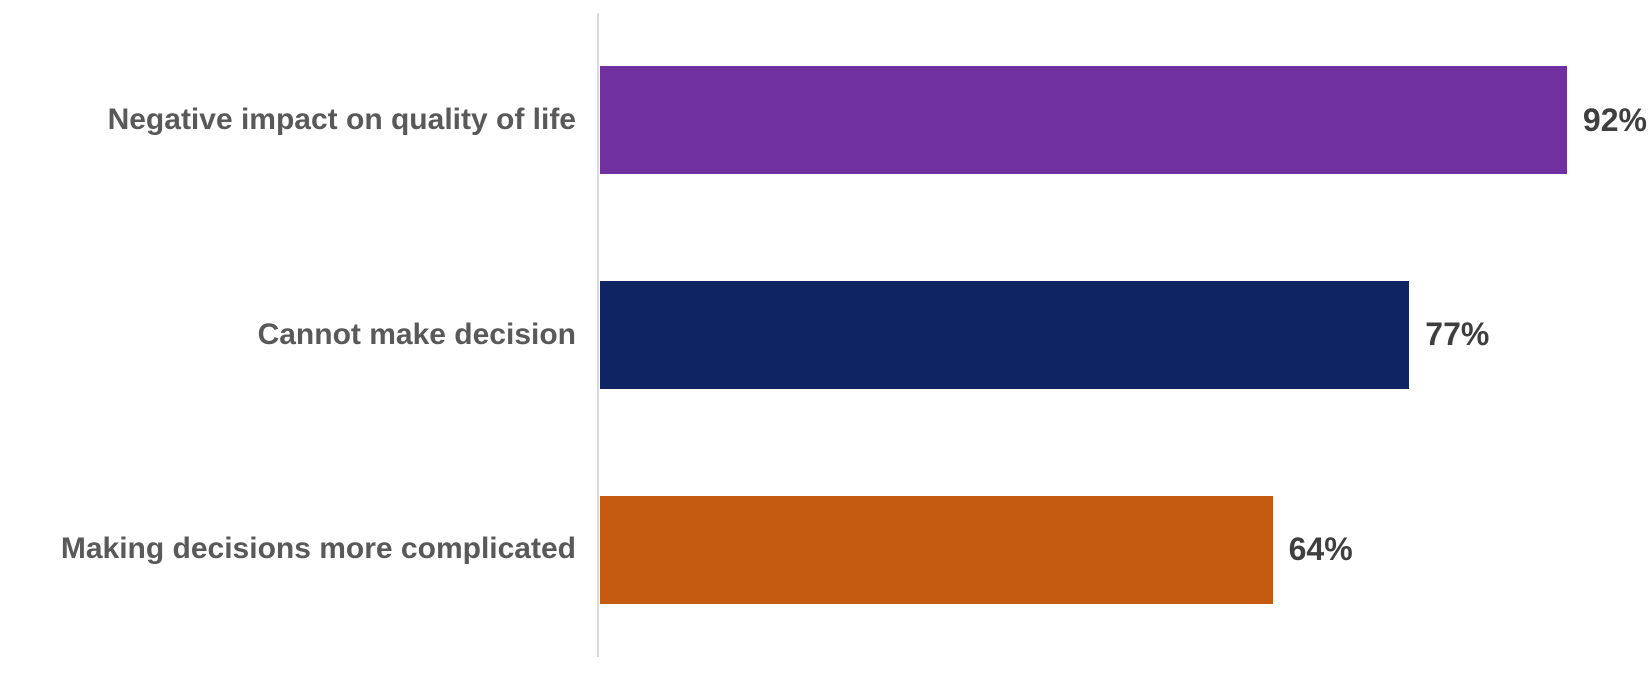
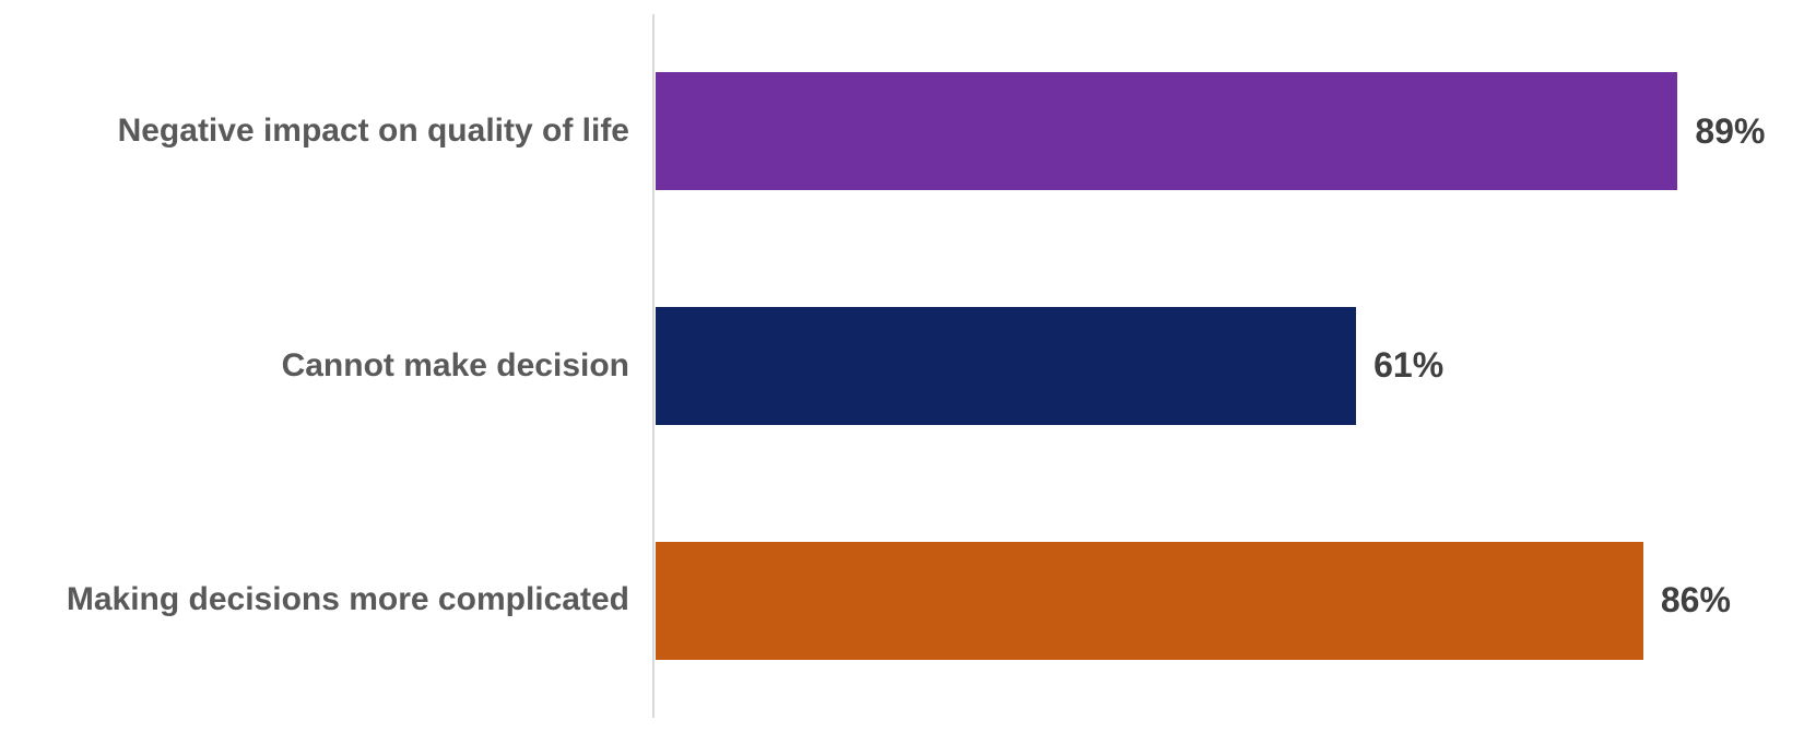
Negative impact on quality of life: 92% -> 89%
Cannot make decision: 77% -> 61%
Making decisions more complicated: 64% -> 86%
